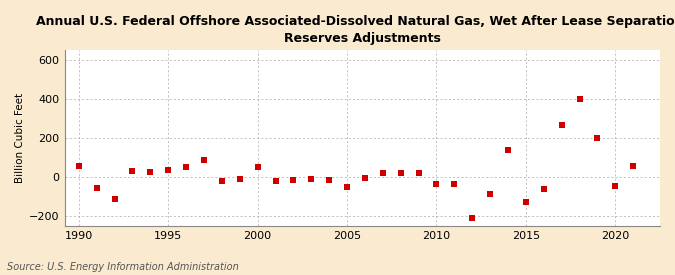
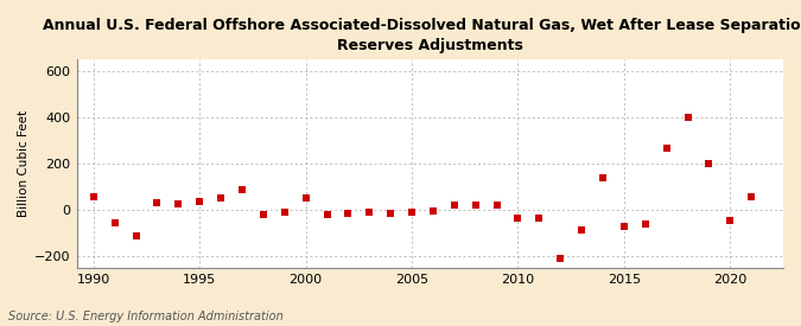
2005: -50 -> -10
2015: -130 -> -70
